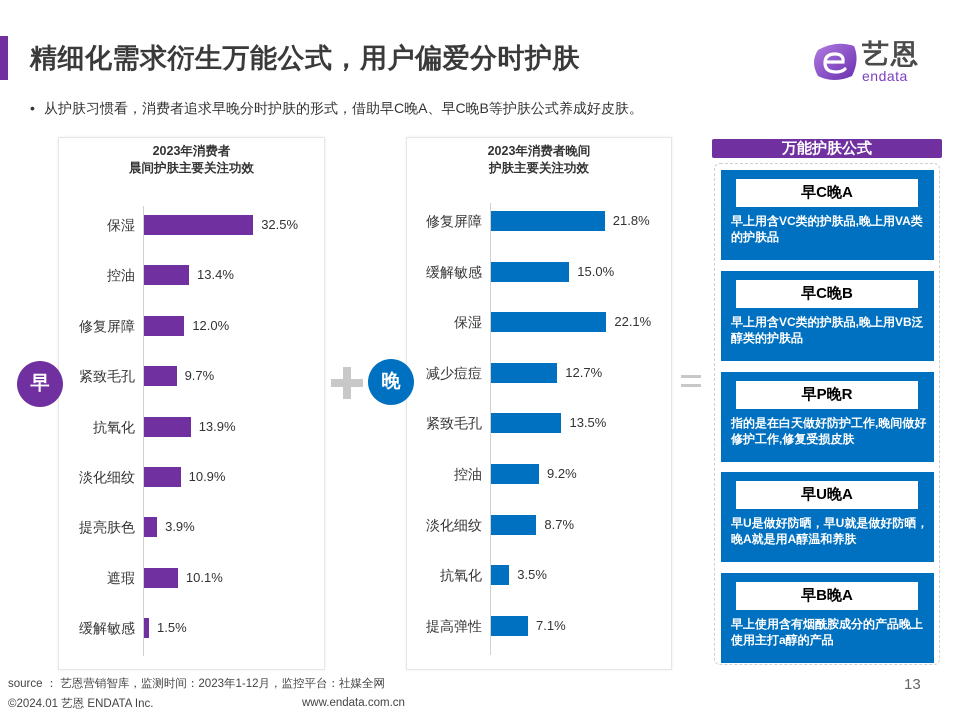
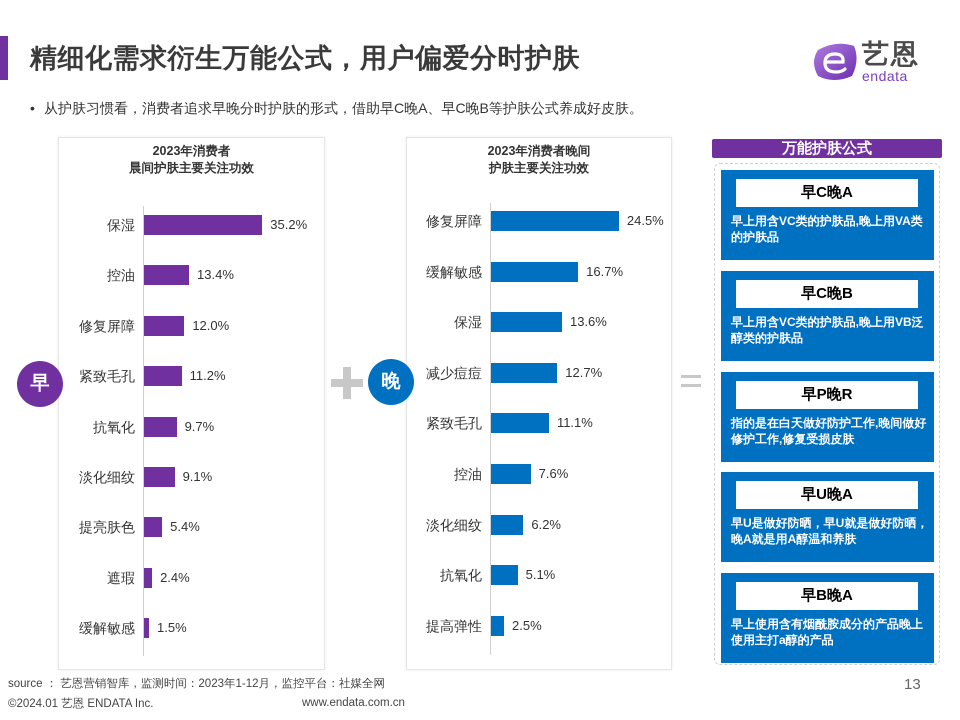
2023年消费者 晨间护肤主要关注功效/保湿: 32.5% -> 35.2%
2023年消费者 晨间护肤主要关注功效/紧致毛孔: 9.7% -> 11.2%
2023年消费者 晨间护肤主要关注功效/抗氧化: 13.9% -> 9.7%
2023年消费者 晨间护肤主要关注功效/淡化细纹: 10.9% -> 9.1%
2023年消费者 晨间护肤主要关注功效/提亮肤色: 3.9% -> 5.4%
2023年消费者 晨间护肤主要关注功效/遮瑕: 10.1% -> 2.4%
2023年消费者晚间 护肤主要关注功效/修复屏障: 21.8% -> 24.5%
2023年消费者晚间 护肤主要关注功效/缓解敏感: 15.0% -> 16.7%
2023年消费者晚间 护肤主要关注功效/保湿: 22.1% -> 13.6%
2023年消费者晚间 护肤主要关注功效/紧致毛孔: 13.5% -> 11.1%
2023年消费者晚间 护肤主要关注功效/控油: 9.2% -> 7.6%
2023年消费者晚间 护肤主要关注功效/淡化细纹: 8.7% -> 6.2%
2023年消费者晚间 护肤主要关注功效/抗氧化: 3.5% -> 5.1%
2023年消费者晚间 护肤主要关注功效/提高弹性: 7.1% -> 2.5%
